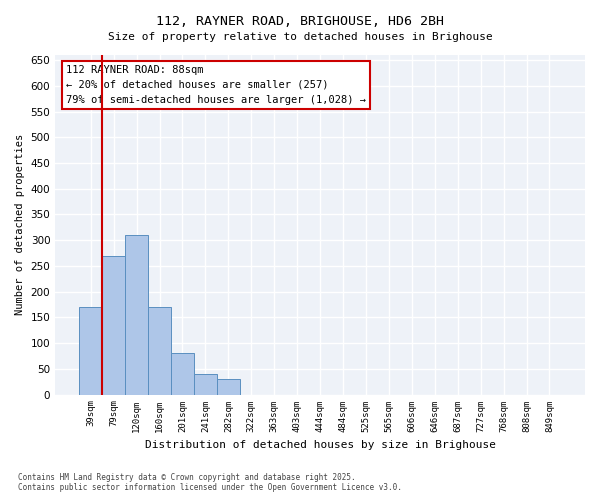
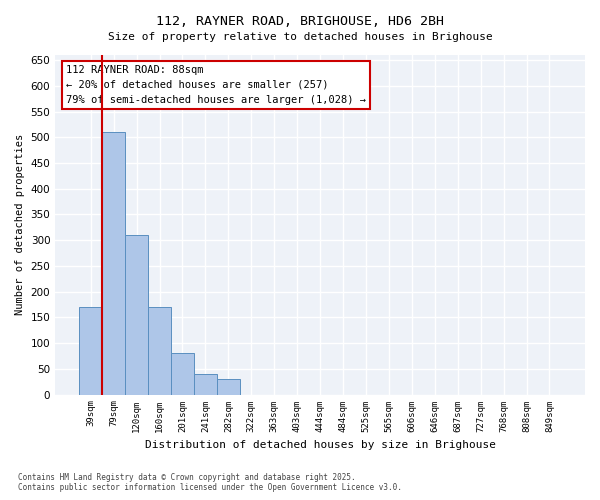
79sqm: 270 -> 510
